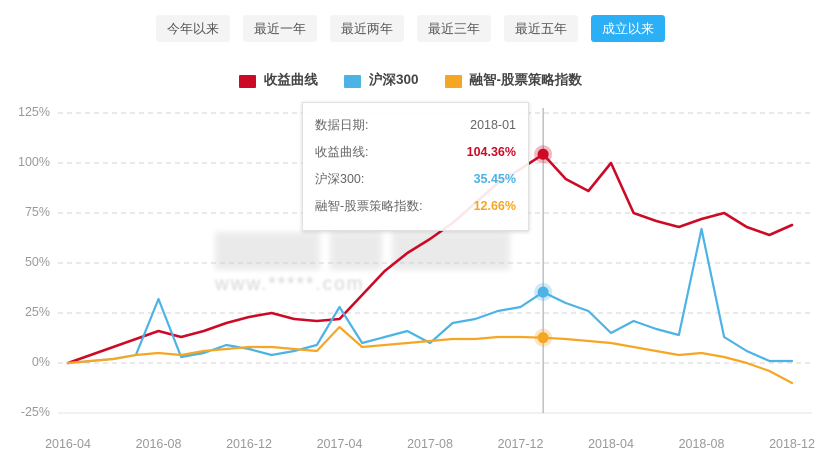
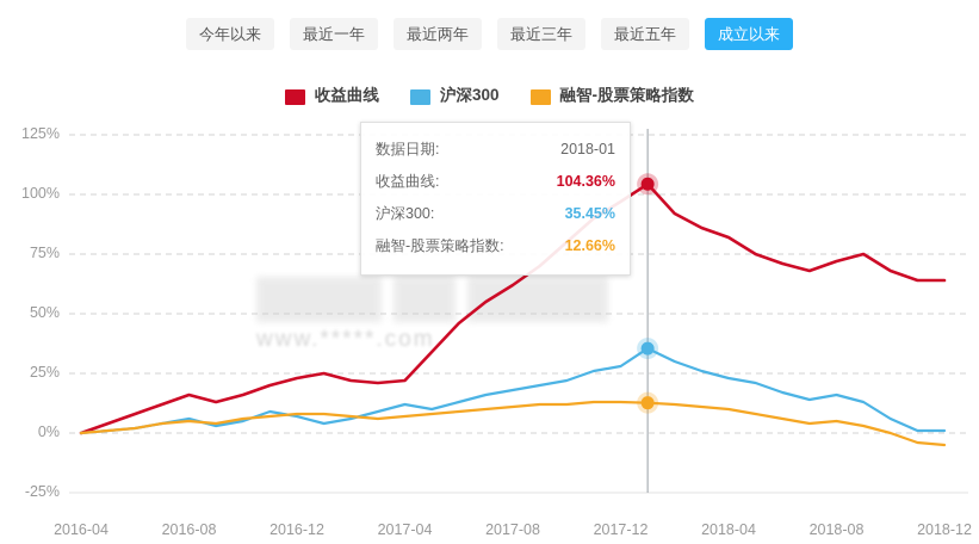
沪深300/2016-08: 32% -> 6%
沪深300/2017-04: 28% -> 12%
融智-股票策略指数/2017-04: 18% -> 7%
沪深300/2017-08: 10% -> 18%
收益曲线/2018-04: 100% -> 82%
沪深300/2018-04: 15% -> 23%
沪深300/2018-08: 67% -> 16%
收益曲线/2018-12: 69% -> 64%
融智-股票策略指数/2018-12: -10% -> -5%
